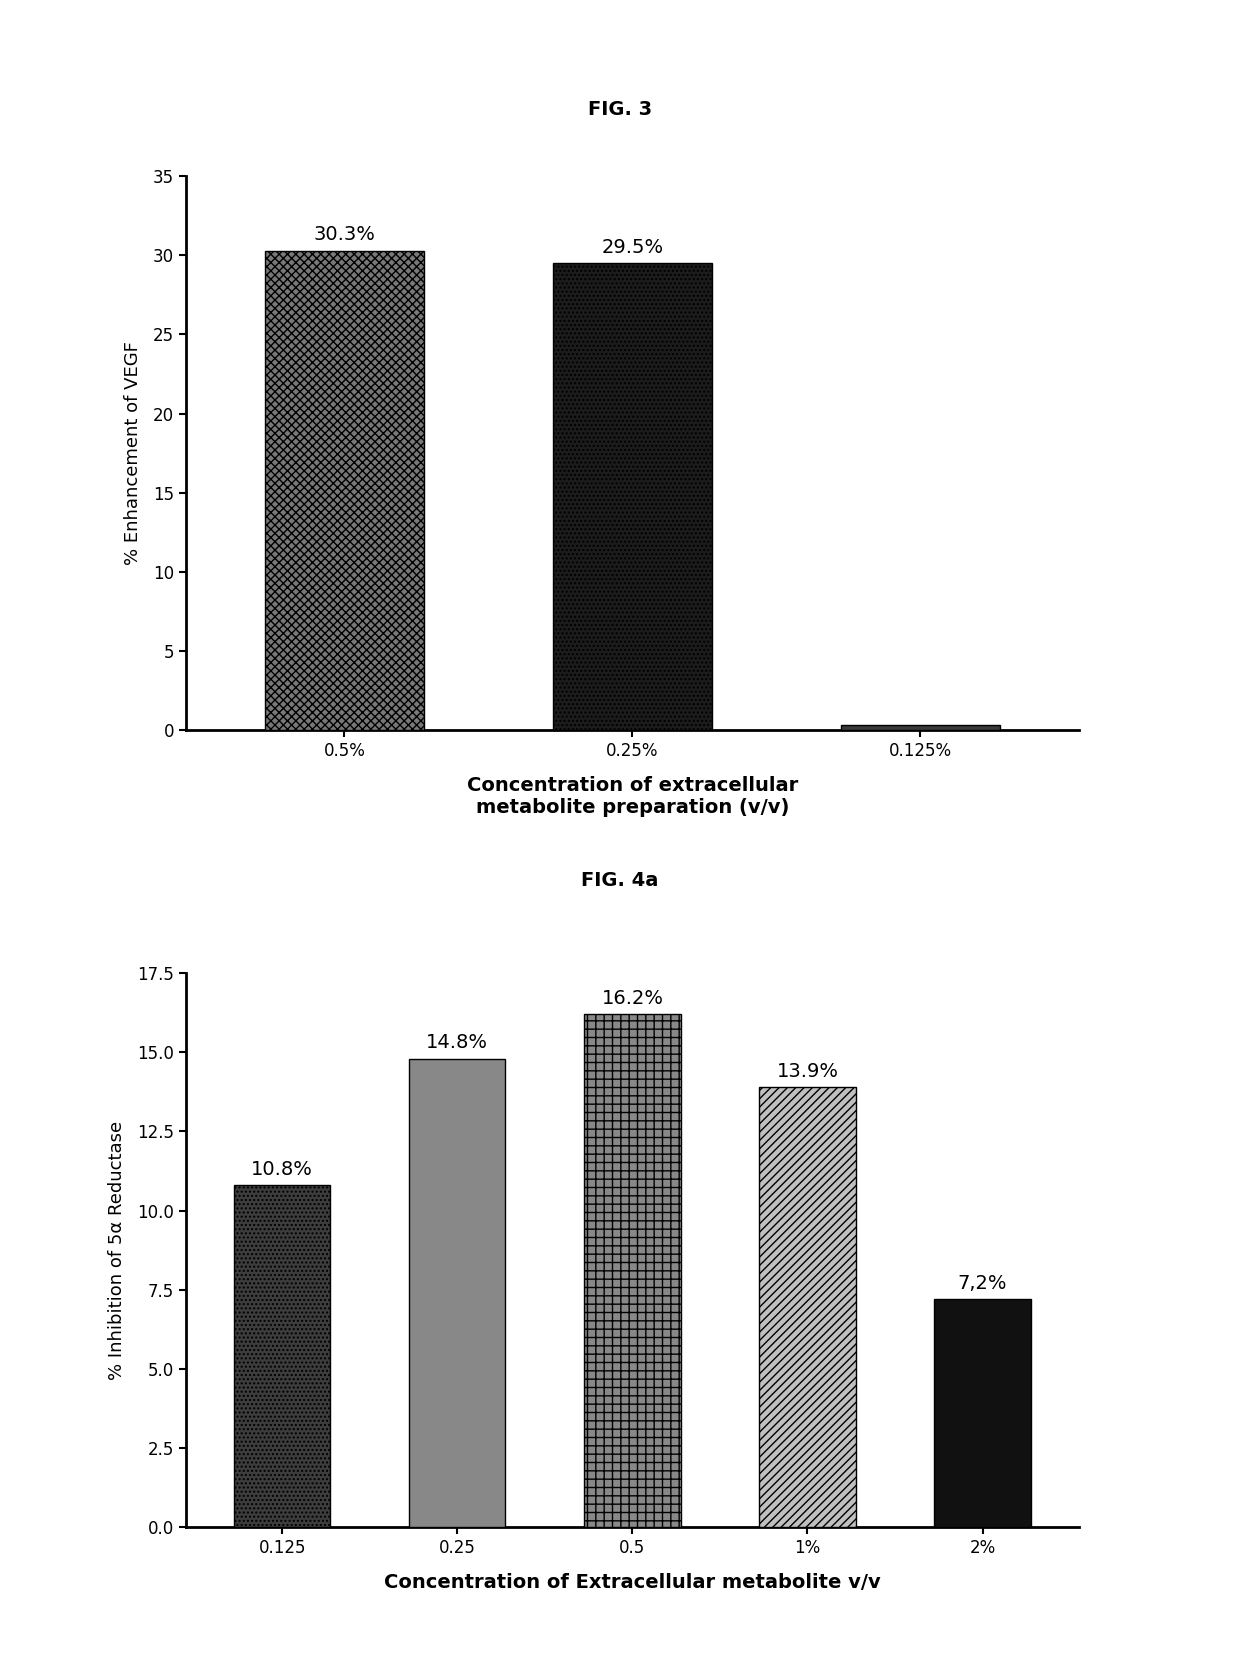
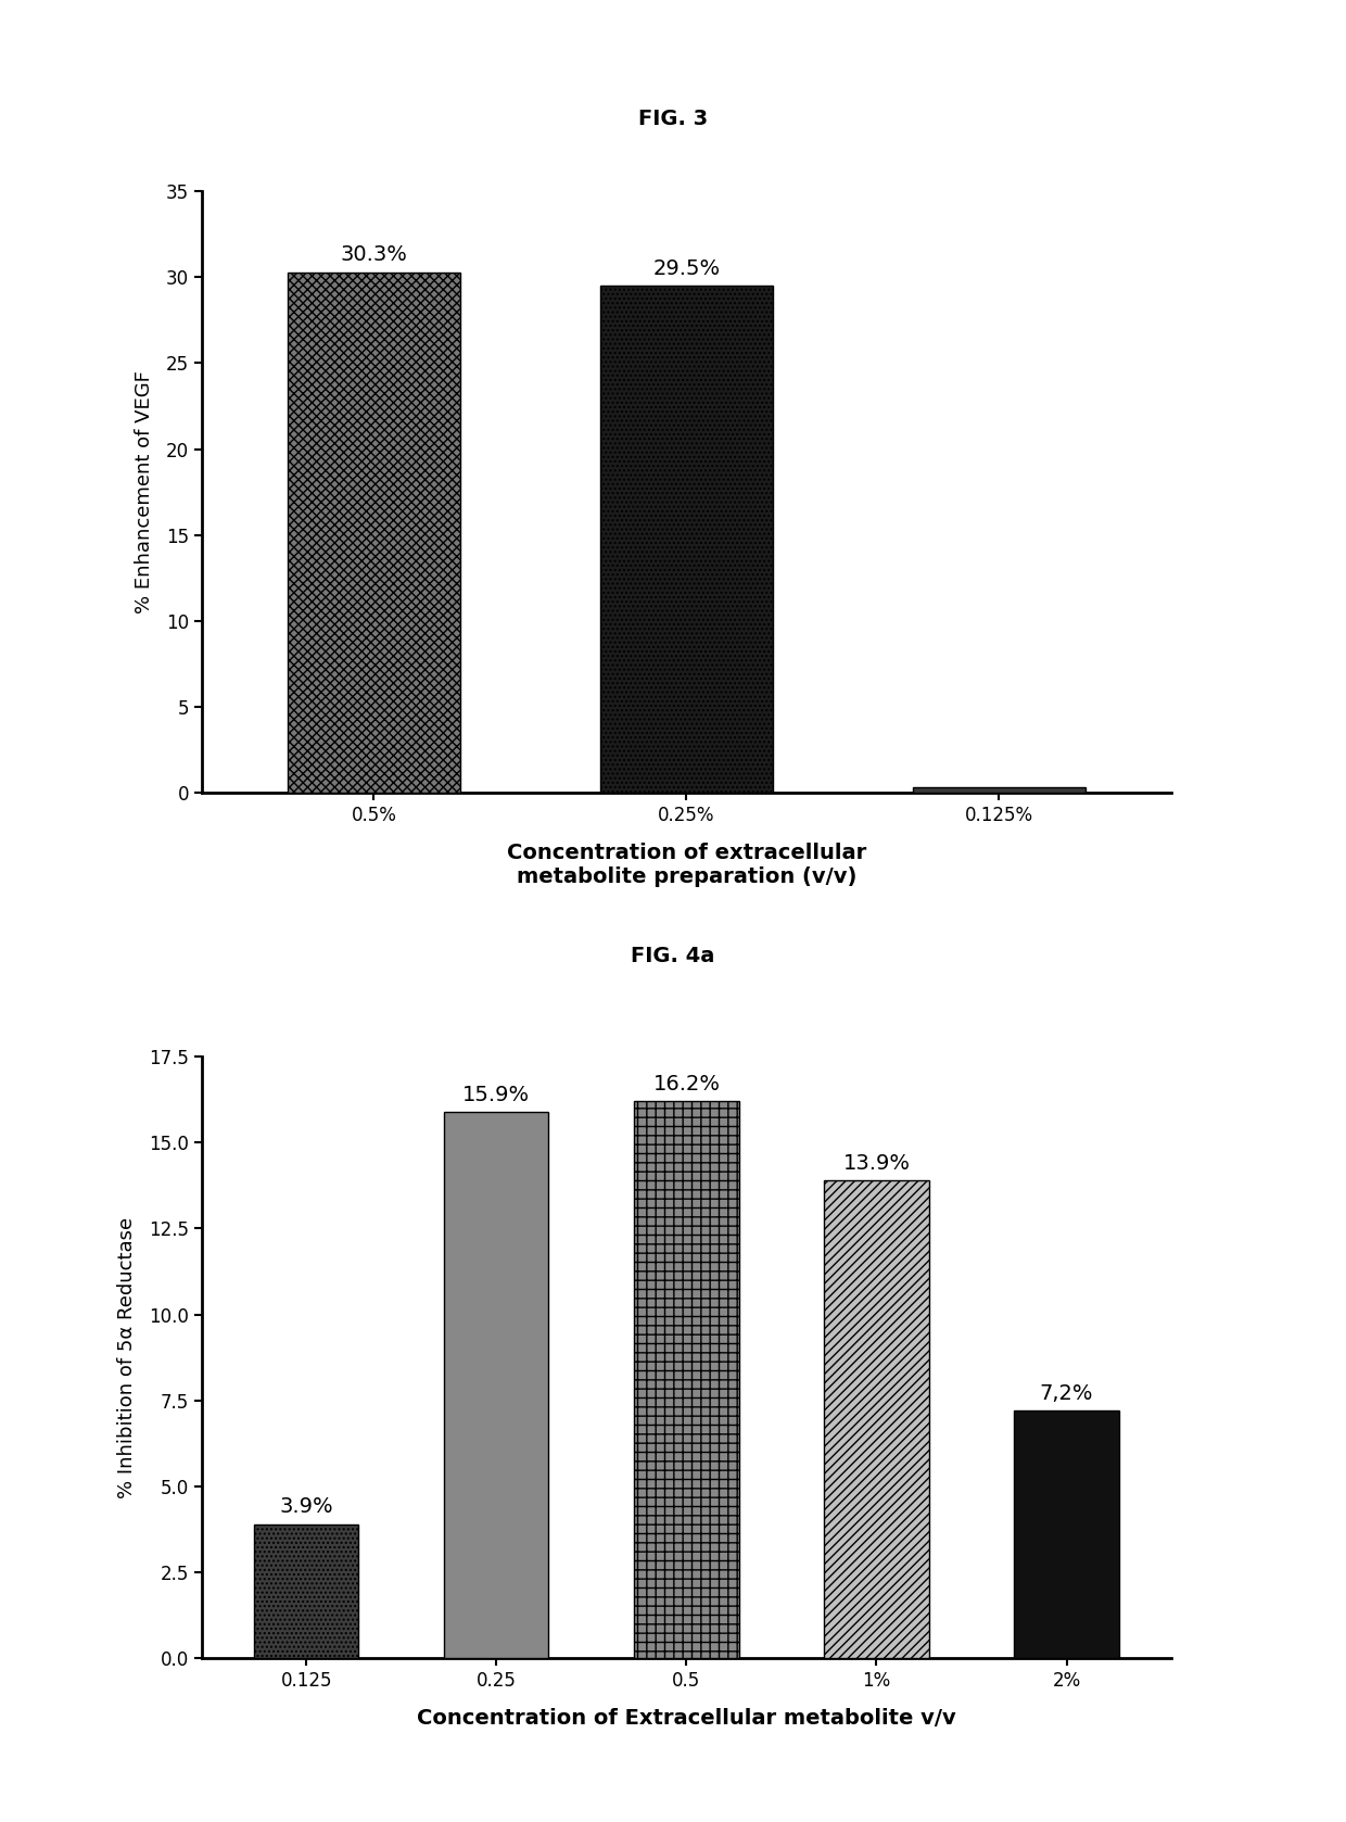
0.125: 10.8% -> 3.9%
0.25: 14.8% -> 15.9%
